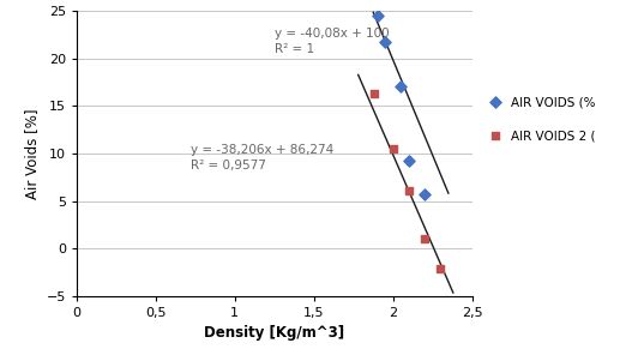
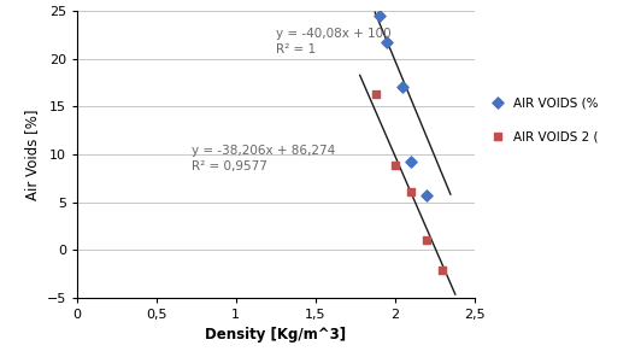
AIR VOIDS 2 (/2: 10.5 -> 8.8
